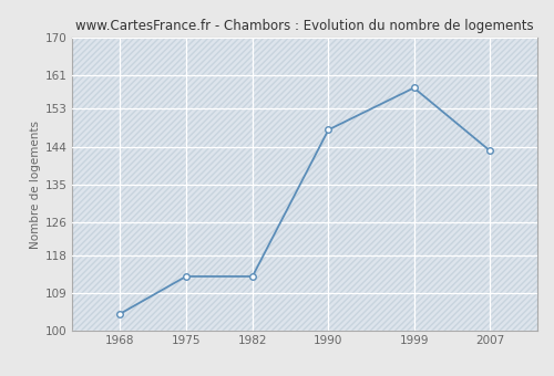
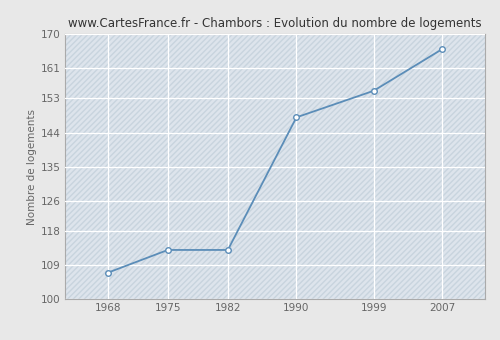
1968: 104 -> 107
1999: 158 -> 155
2007: 143 -> 166
